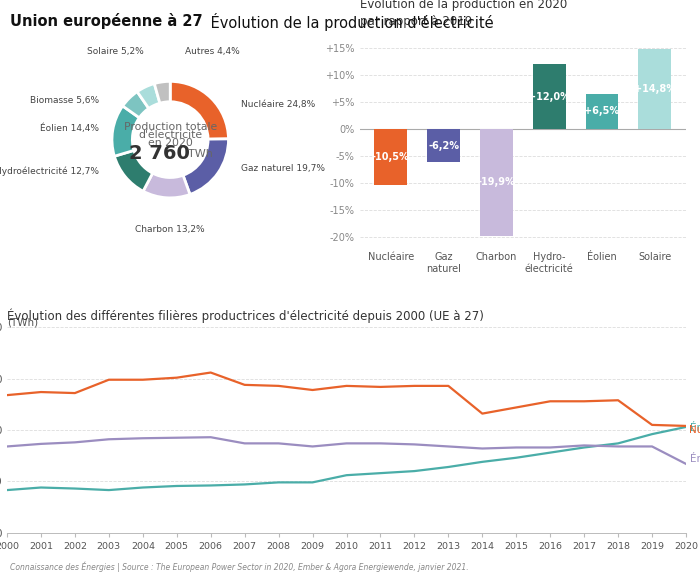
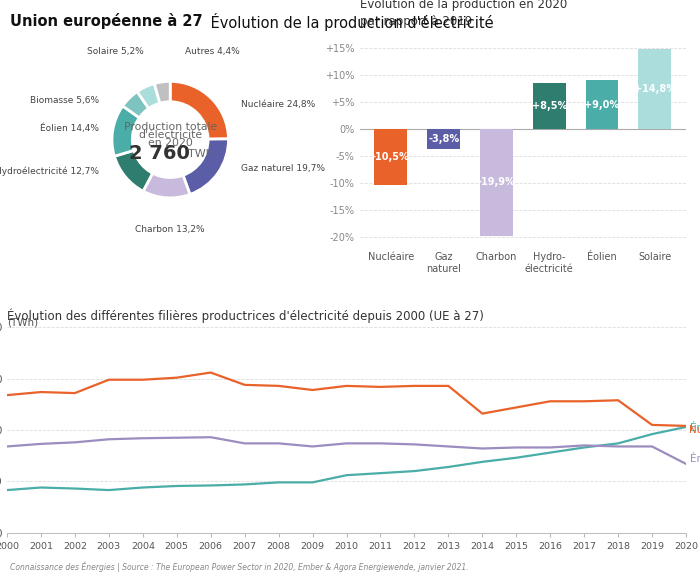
Gaz naturel: -6,2% -> -3,8%
Hydro- électricité: +12,0% -> +8,5%
Éolien: +6,5% -> +9,0%
